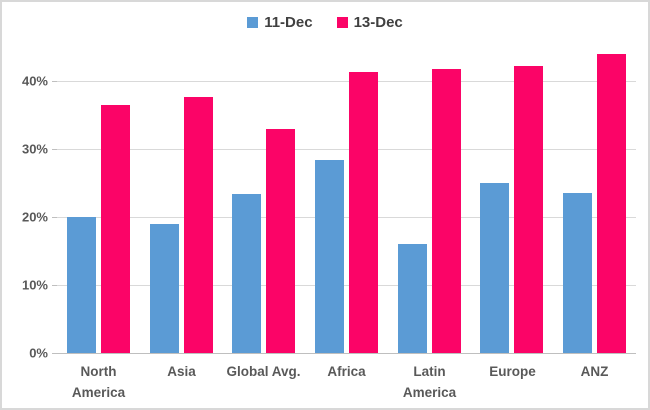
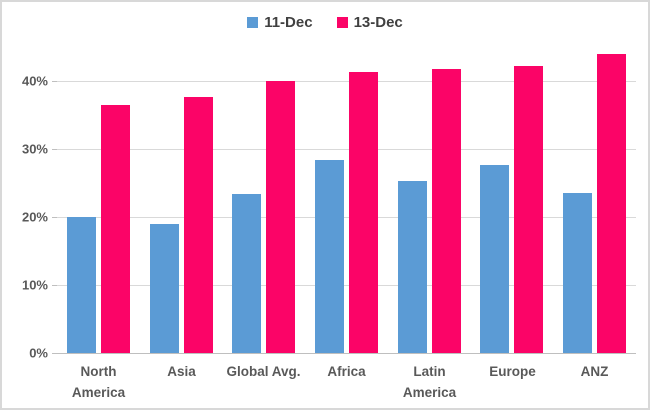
13-Dec/Global Avg.: 33% -> 40%
11-Dec/Latin America: 16% -> 25%
11-Dec/Europe: 25% -> 28%
